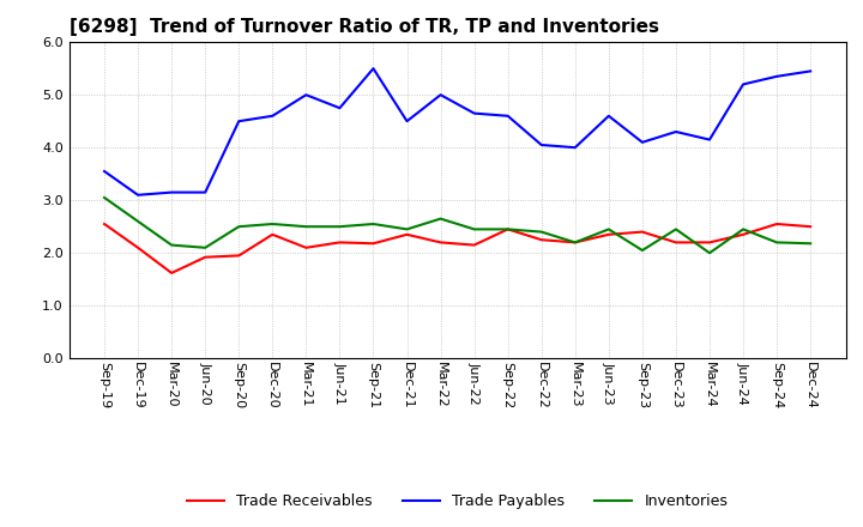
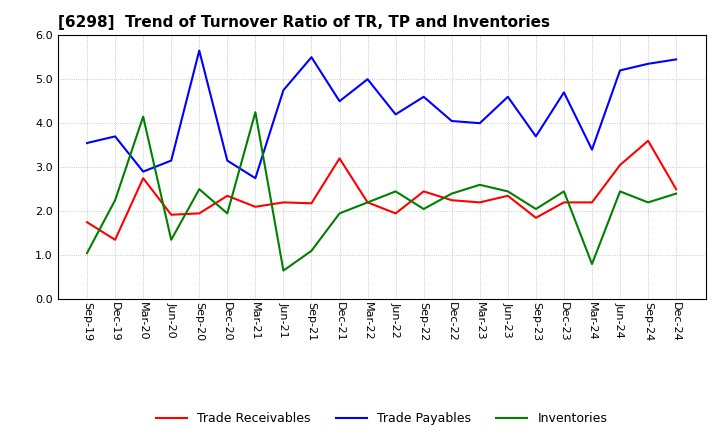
Trade Receivables/Sep-19: 2.55 -> 1.75
Inventories/Sep-19: 3.05 -> 1.05
Trade Receivables/Dec-19: 2.10 -> 1.35
Trade Payables/Dec-19: 3.10 -> 3.70
Inventories/Dec-19: 2.60 -> 2.25
Trade Receivables/Mar-20: 1.62 -> 2.75
Trade Payables/Mar-20: 3.15 -> 2.90
Inventories/Mar-20: 2.15 -> 4.15
Inventories/Jun-20: 2.10 -> 1.35
Trade Payables/Sep-20: 4.50 -> 5.65
Trade Payables/Dec-20: 4.60 -> 3.15
Inventories/Dec-20: 2.55 -> 1.95
Trade Payables/Mar-21: 5.00 -> 2.75
Inventories/Mar-21: 2.50 -> 4.25
Inventories/Jun-21: 2.50 -> 0.65
Inventories/Sep-21: 2.55 -> 1.10
Trade Receivables/Dec-21: 2.35 -> 3.20
Inventories/Dec-21: 2.45 -> 1.95
Inventories/Mar-22: 2.65 -> 2.20
Trade Receivables/Jun-22: 2.15 -> 1.95
Trade Payables/Jun-22: 4.65 -> 4.20
Inventories/Sep-22: 2.45 -> 2.05
Inventories/Mar-23: 2.20 -> 2.60
Trade Receivables/Sep-23: 2.40 -> 1.85
Trade Payables/Sep-23: 4.10 -> 3.70
Trade Payables/Dec-23: 4.30 -> 4.70
Trade Payables/Mar-24: 4.15 -> 3.40
Inventories/Mar-24: 2.00 -> 0.80
Trade Receivables/Jun-24: 2.35 -> 3.05
Trade Receivables/Sep-24: 2.55 -> 3.60
Inventories/Dec-24: 2.18 -> 2.40
